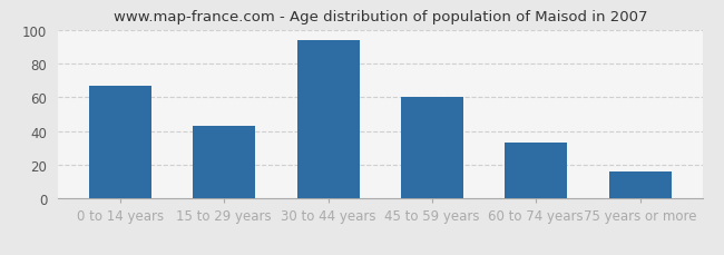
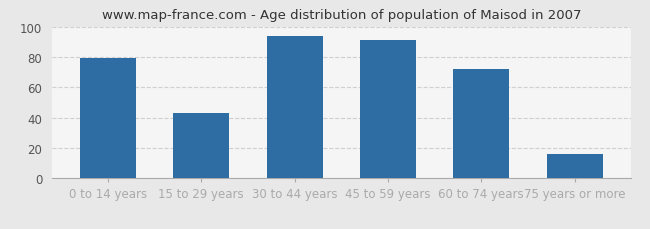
0 to 14 years: 67 -> 79
45 to 59 years: 60 -> 91
60 to 74 years: 33 -> 72
